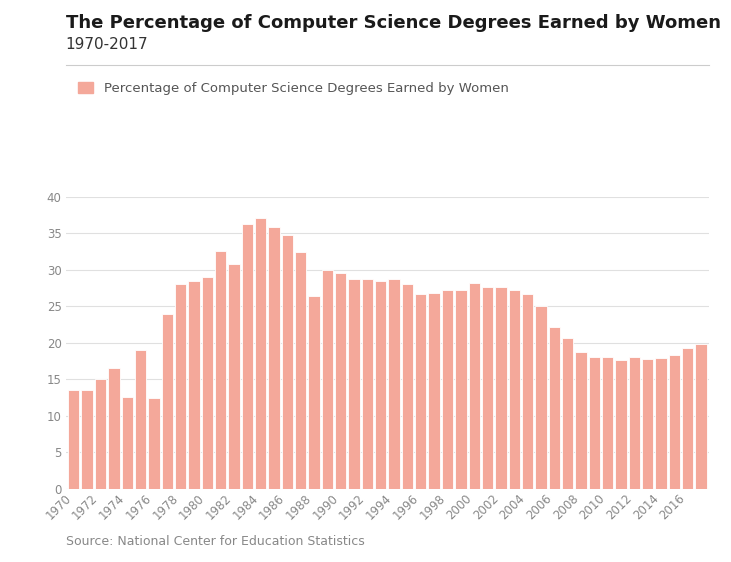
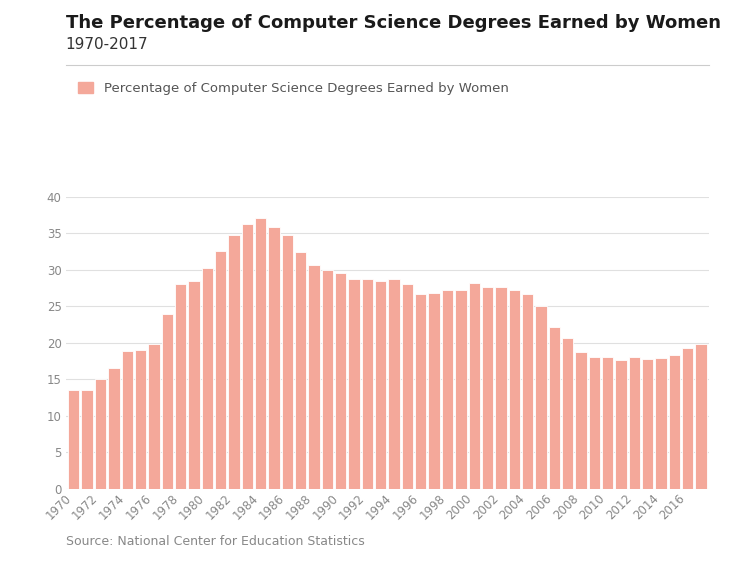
1974: 12.6 -> 18.9
1976: 12.4 -> 19.8
1980: 29.0 -> 30.2
1982: 30.8 -> 34.8
1988: 26.4 -> 30.7
